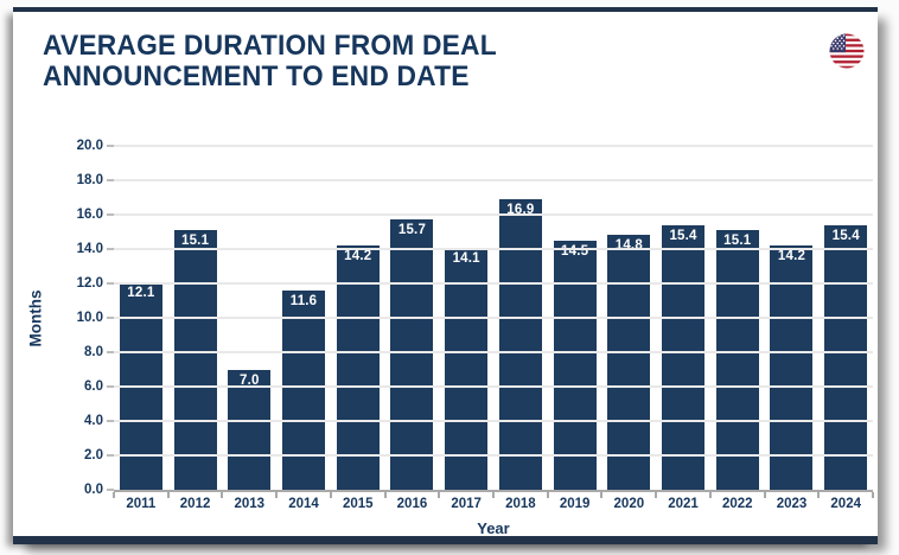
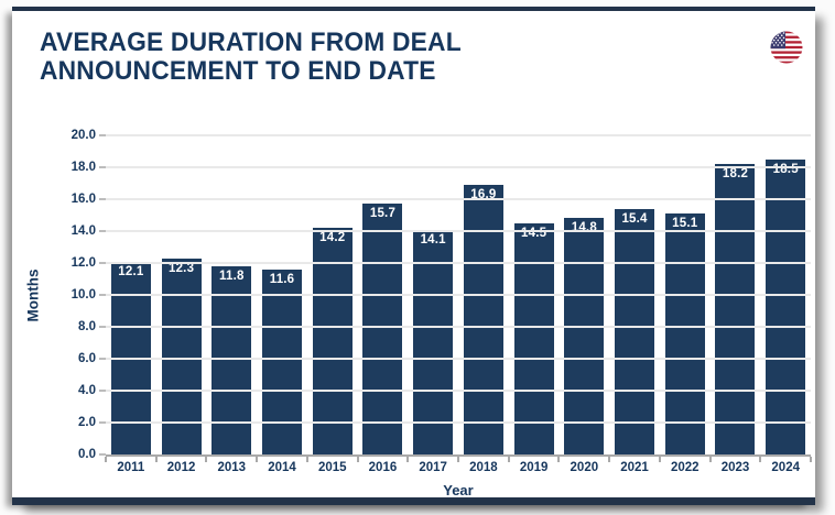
2012: 15.1 -> 12.3
2013: 7.0 -> 11.8
2023: 14.2 -> 18.2
2024: 15.4 -> 18.5
